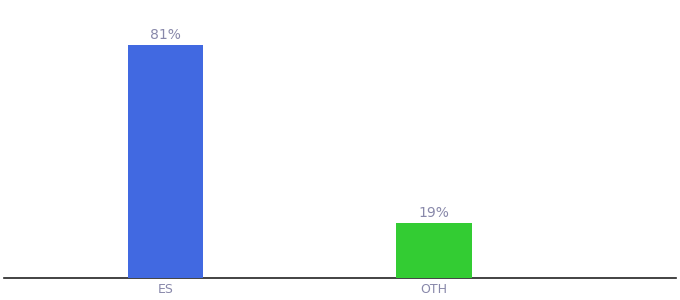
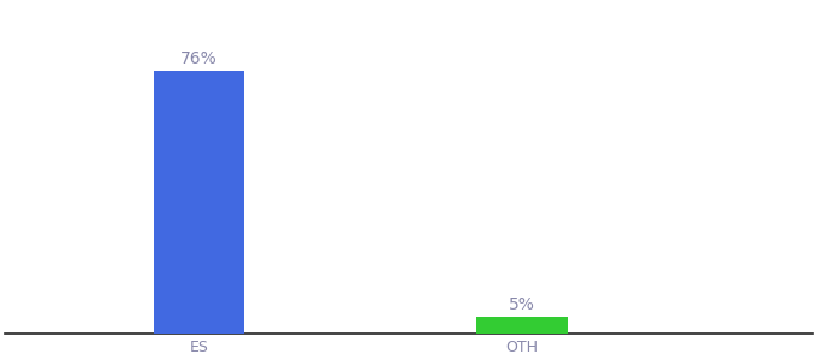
ES: 81% -> 76%
OTH: 19% -> 5%
